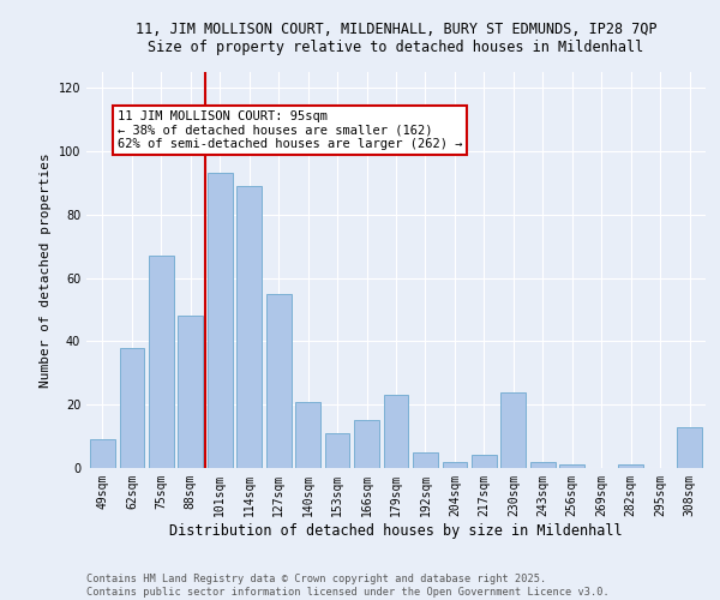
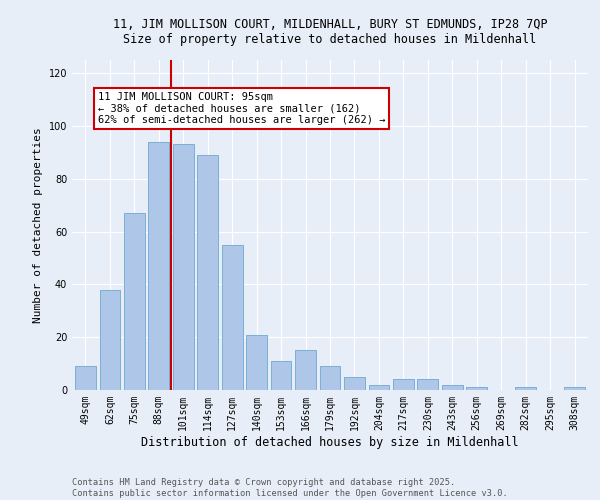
88sqm: 48 -> 94
179sqm: 23 -> 9
230sqm: 24 -> 4
308sqm: 13 -> 1
